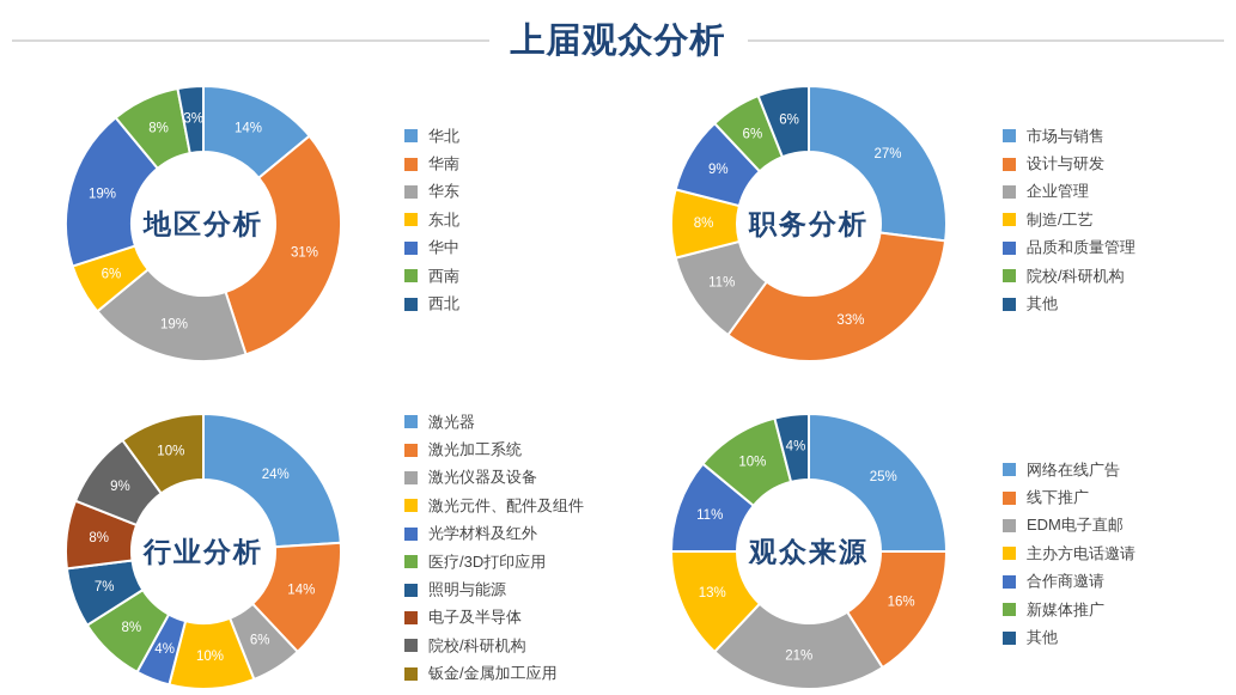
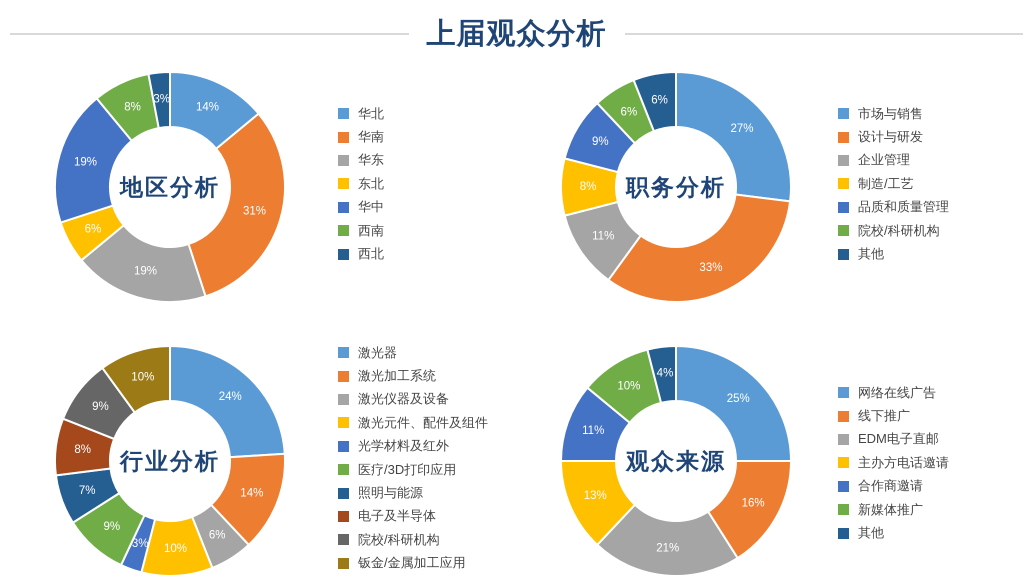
行业分析/光学材料及红外: 4% -> 3%
行业分析/医疗/3D打印应用: 8% -> 9%
